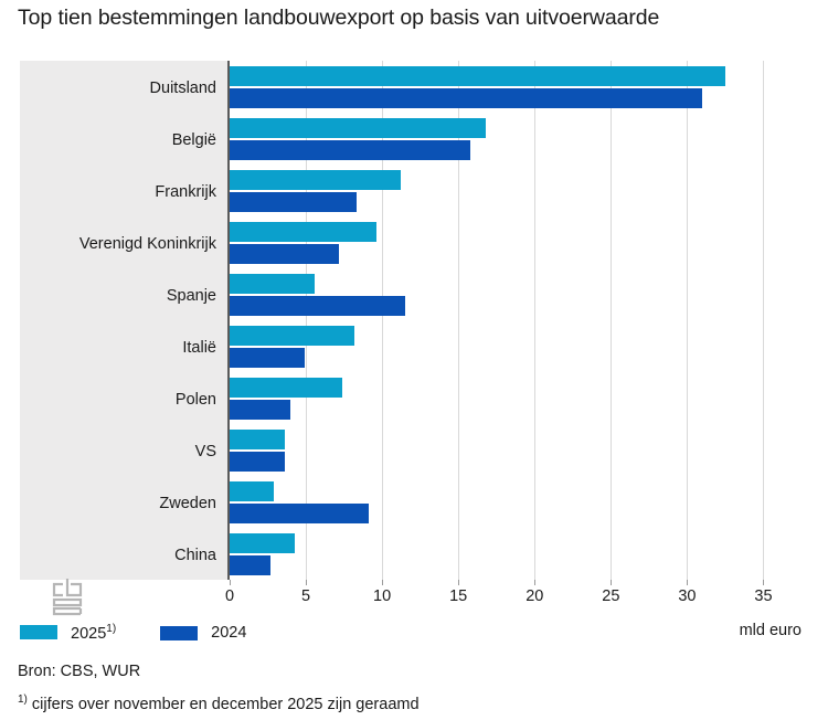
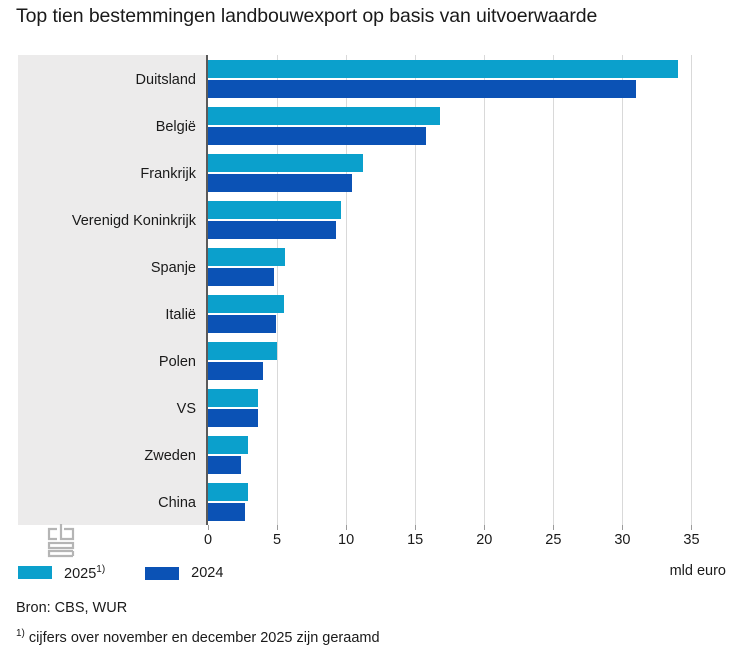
2025/Duitsland: 32.5 -> 34.0
2024/Frankrijk: 8.3 -> 10.4
2024/Verenigd Koninkrijk: 7.2 -> 9.3
2024/Spanje: 11.5 -> 4.8
2025/Italië: 8.2 -> 5.5
2025/Polen: 7.4 -> 5.0
2024/Zweden: 9.1 -> 2.4
2025/China: 4.3 -> 2.9
